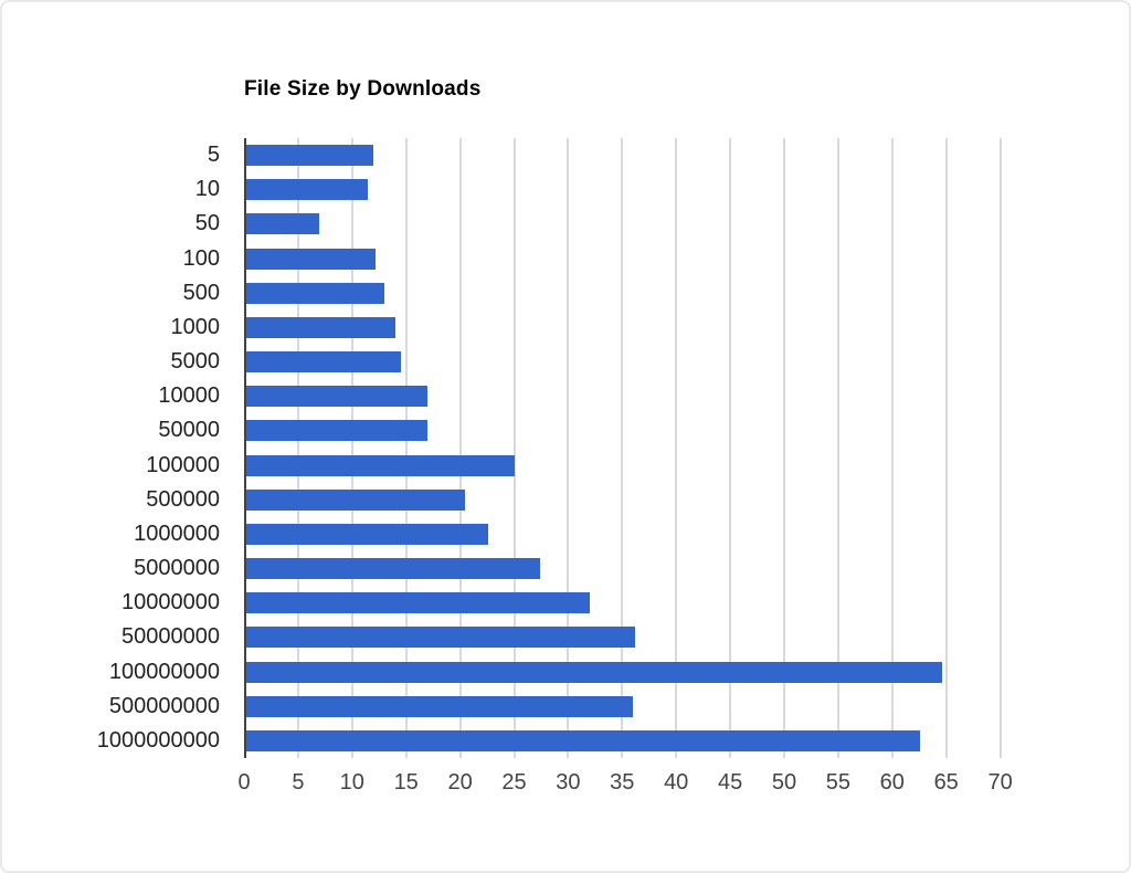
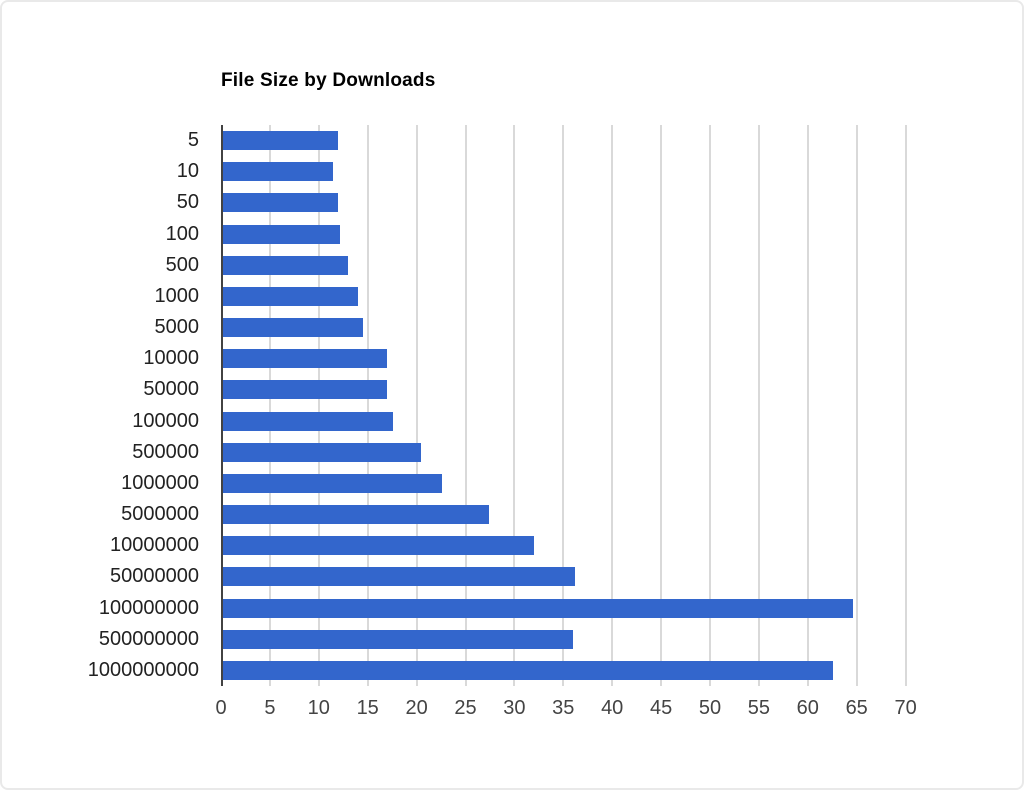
50: 7 -> 12
100000: 25 -> 18
